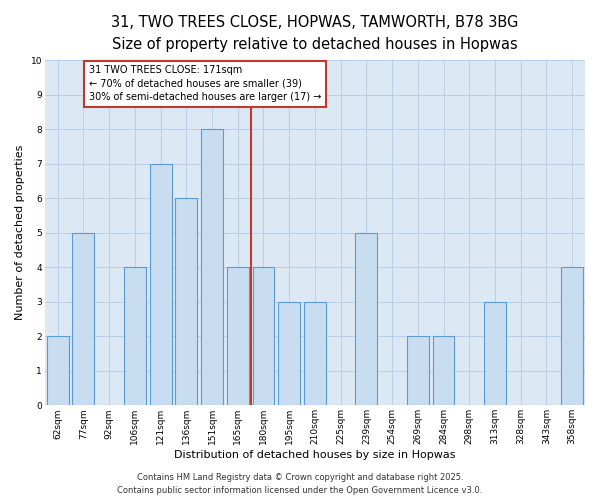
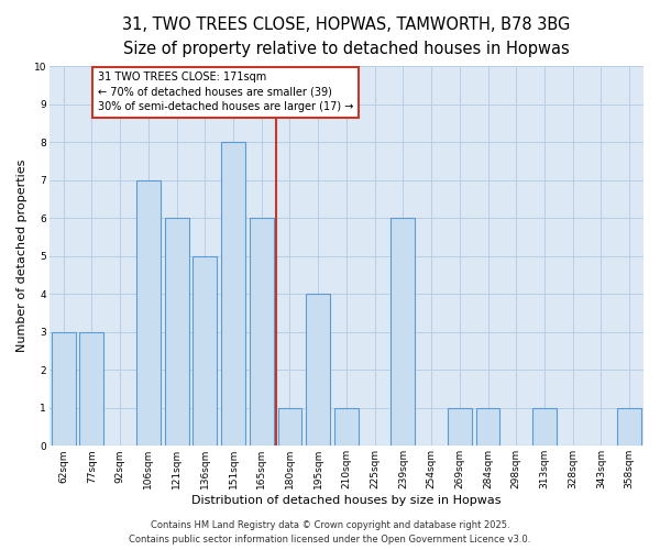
62sqm: 2 -> 3
77sqm: 5 -> 3
106sqm: 4 -> 7
121sqm: 7 -> 6
136sqm: 6 -> 5
165sqm: 4 -> 6
180sqm: 4 -> 1
195sqm: 3 -> 4
210sqm: 3 -> 1
239sqm: 5 -> 6
269sqm: 2 -> 1
284sqm: 2 -> 1
313sqm: 3 -> 1
358sqm: 4 -> 1
